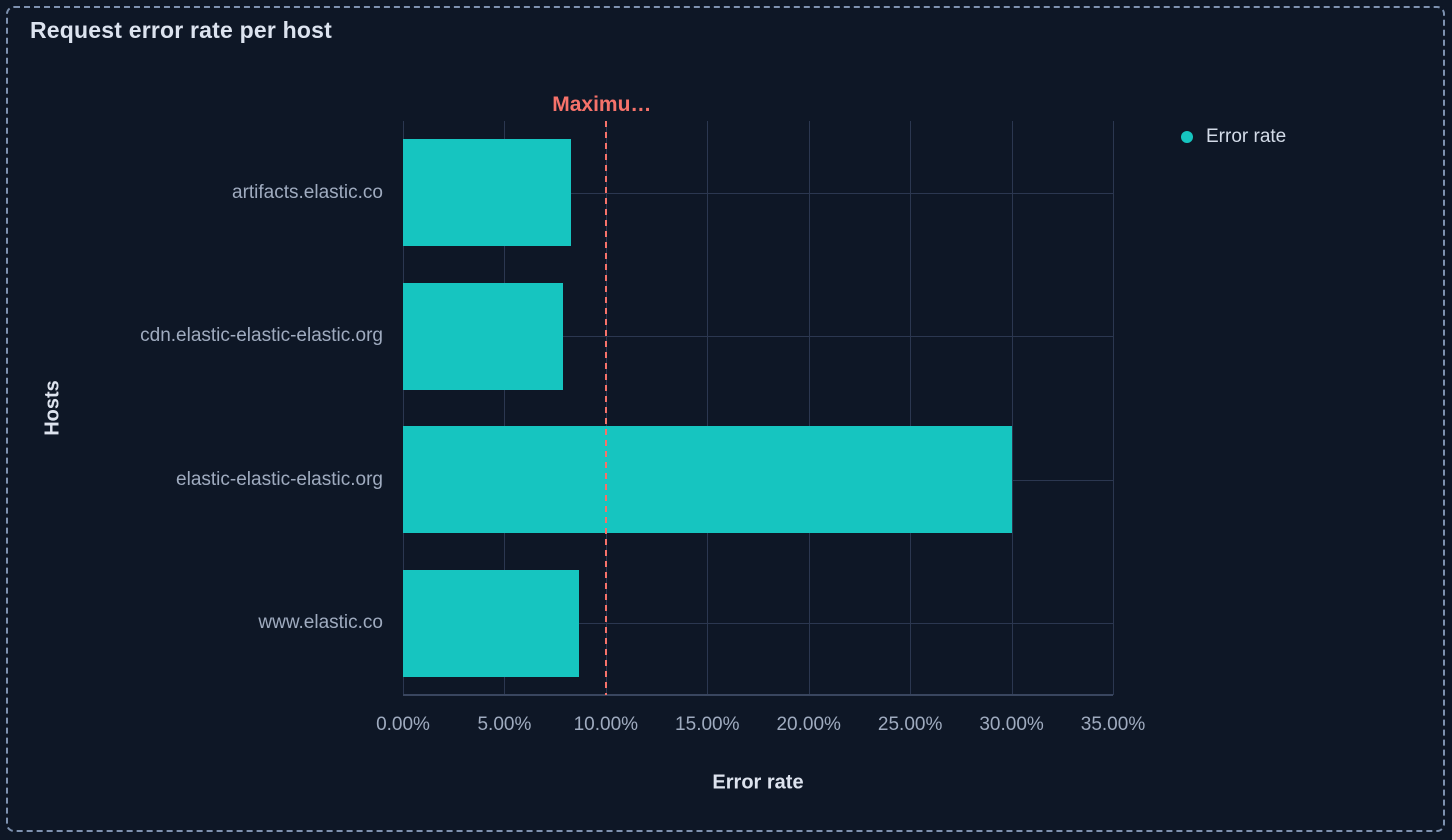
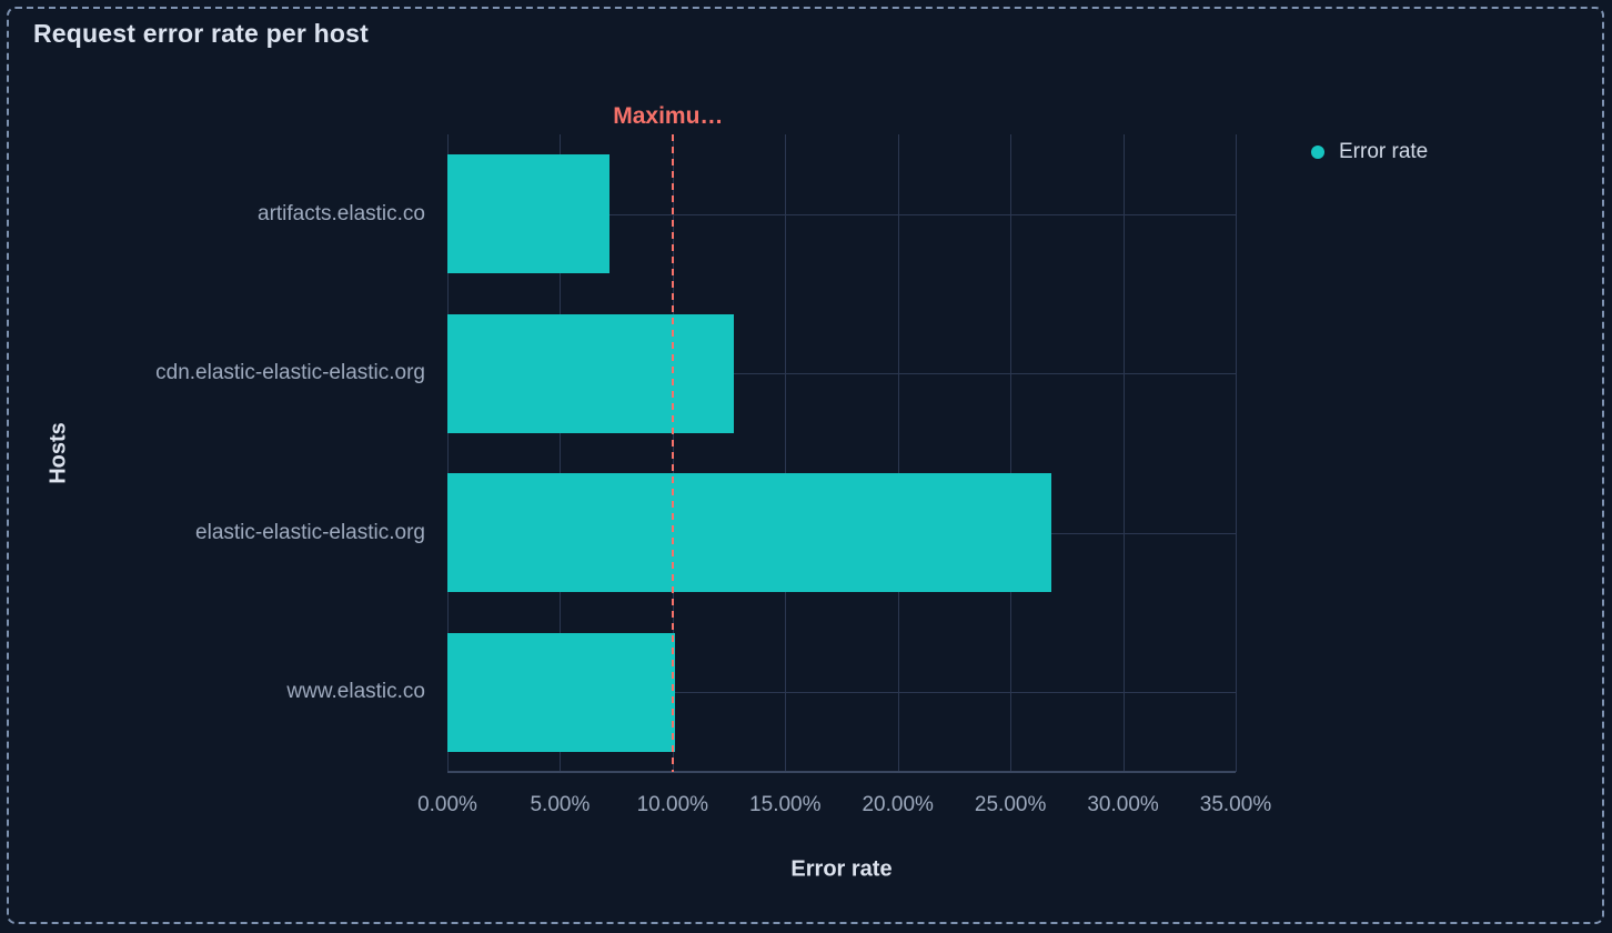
artifacts.elastic.co: 8.3% -> 7.2%
cdn.elastic-elastic-elastic.org: 7.9% -> 12.7%
elastic-elastic-elastic.org: 30.0% -> 26.8%
www.elastic.co: 8.7% -> 10.1%
